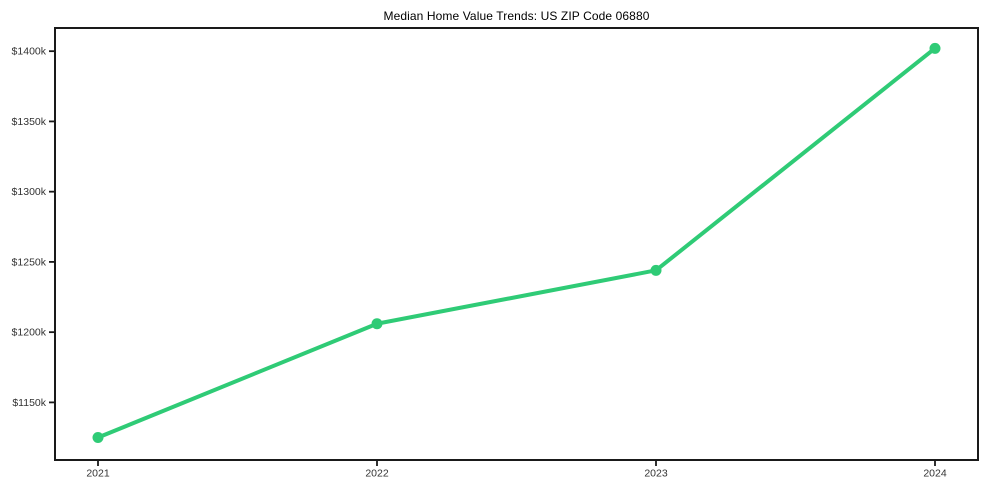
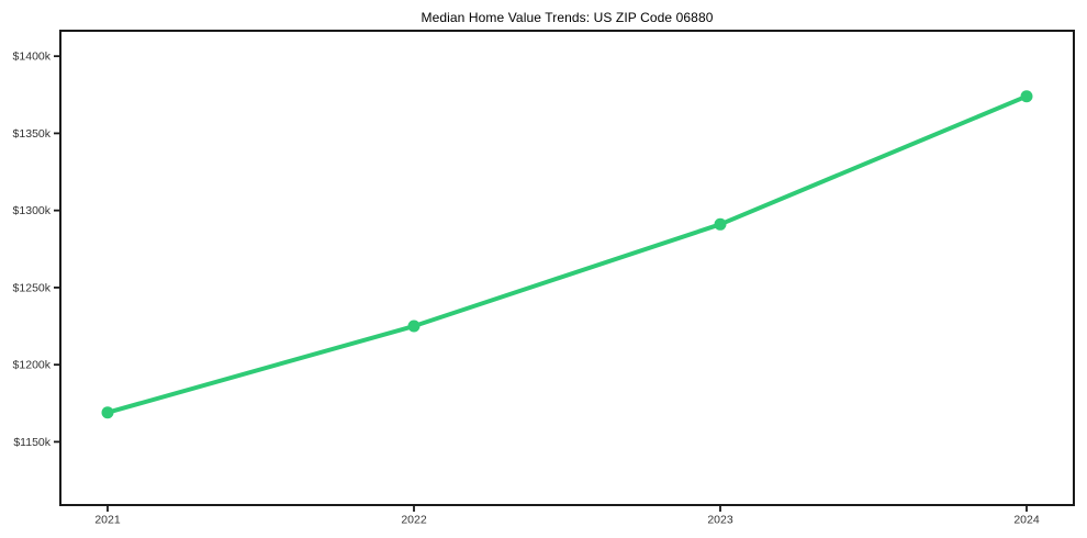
2021: $1125k -> $1169k
2022: $1206k -> $1225k
2023: $1244k -> $1291k
2024: $1402k -> $1374k
